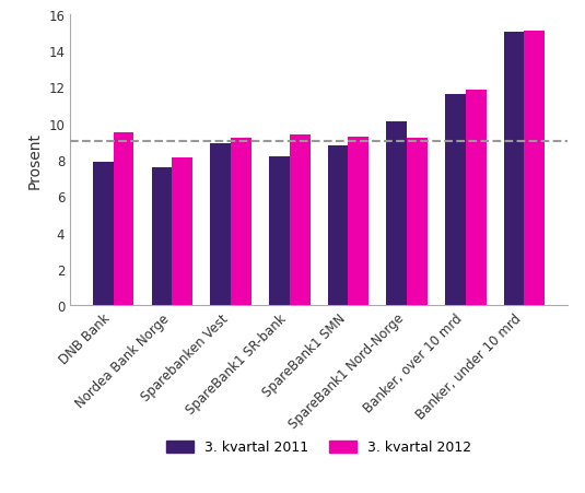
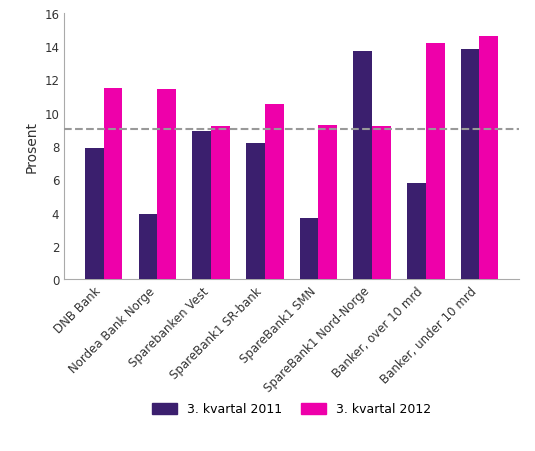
3. kvartal 2012/DNB Bank: 9.5 -> 11.5
3. kvartal 2011/Nordea Bank Norge: 7.6 -> 3.9
3. kvartal 2012/Nordea Bank Norge: 8.1 -> 11.4
3. kvartal 2012/SpareBank1 SR-bank: 9.3 -> 10.5
3. kvartal 2011/SpareBank1 SMN: 8.8 -> 3.7
3. kvartal 2011/SpareBank1 Nord-Norge: 10.1 -> 13.7
3. kvartal 2011/Banker, over 10 mrd: 11.6 -> 5.8
3. kvartal 2012/Banker, over 10 mrd: 11.8 -> 14.2
3. kvartal 2011/Banker, under 10 mrd: 15.0 -> 13.8
3. kvartal 2012/Banker, under 10 mrd: 15.1 -> 14.6
